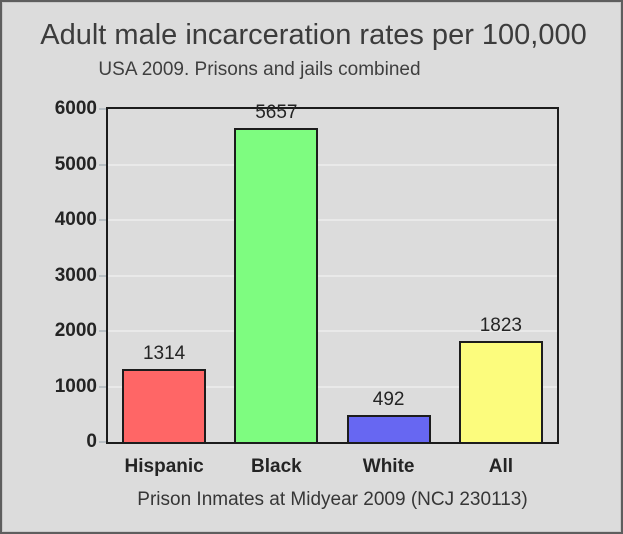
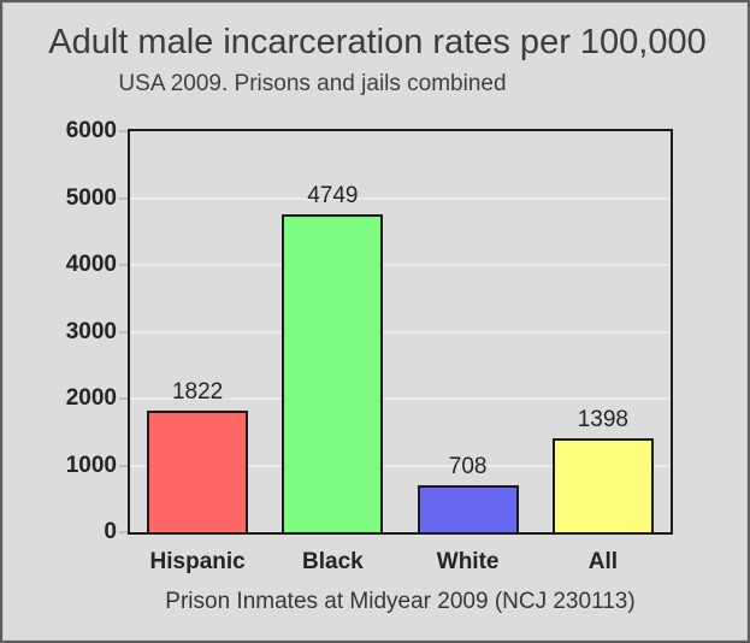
Hispanic: 1314 -> 1822
Black: 5657 -> 4749
White: 492 -> 708
All: 1823 -> 1398
